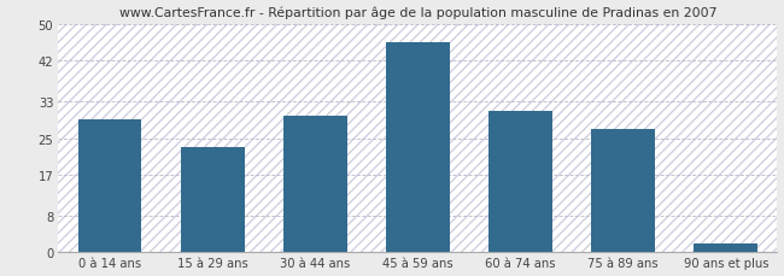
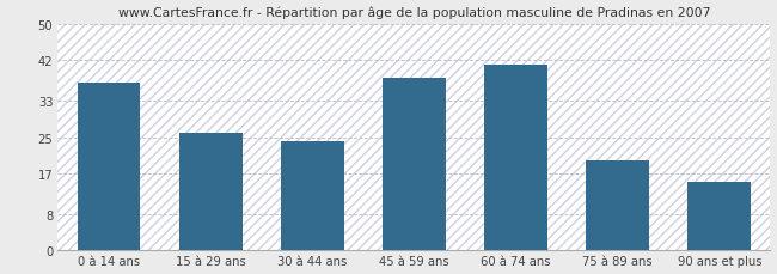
0 à 14 ans: 29 -> 37
15 à 29 ans: 23 -> 26
30 à 44 ans: 30 -> 24
45 à 59 ans: 46 -> 38
60 à 74 ans: 31 -> 41
75 à 89 ans: 27 -> 20
90 ans et plus: 2 -> 15
